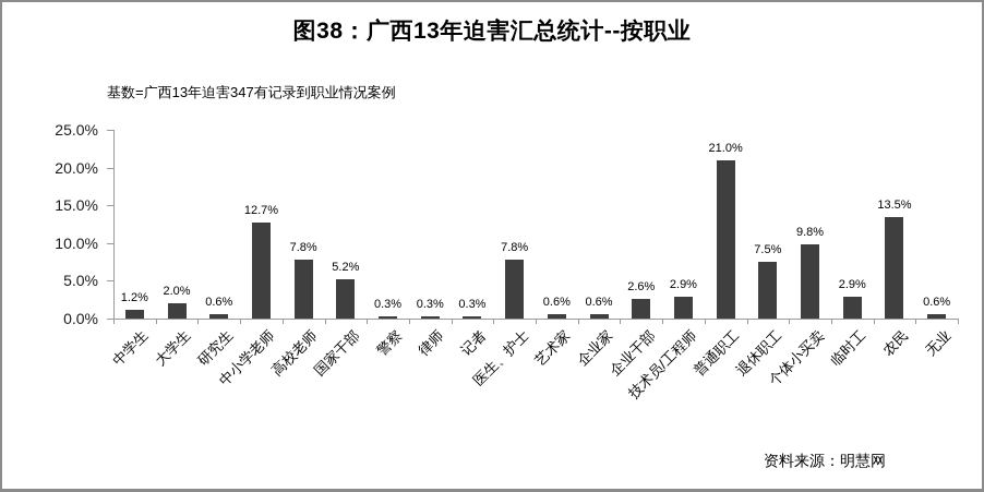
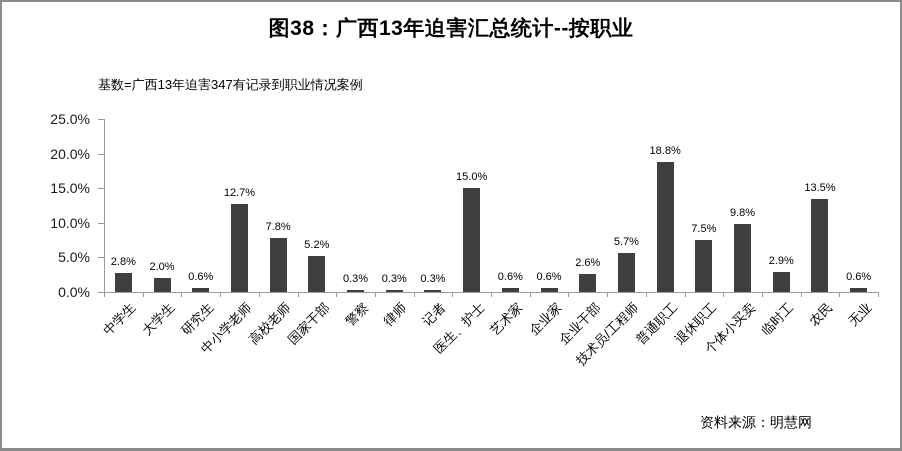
中学生: 1.2% -> 2.8%
医生、护士: 7.8% -> 15.0%
技术员/工程师: 2.9% -> 5.7%
普通职工: 21.0% -> 18.8%
